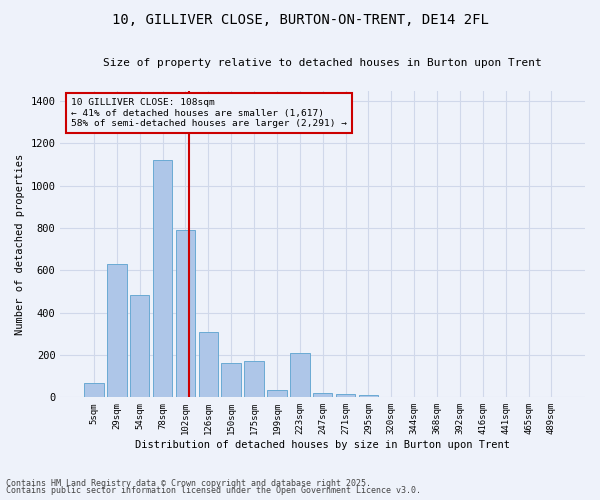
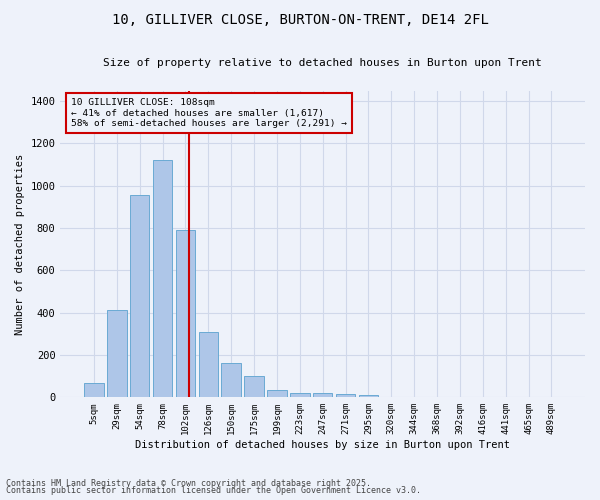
29sqm: 630 -> 415
54sqm: 485 -> 955
175sqm: 170 -> 100
223sqm: 210 -> 20
